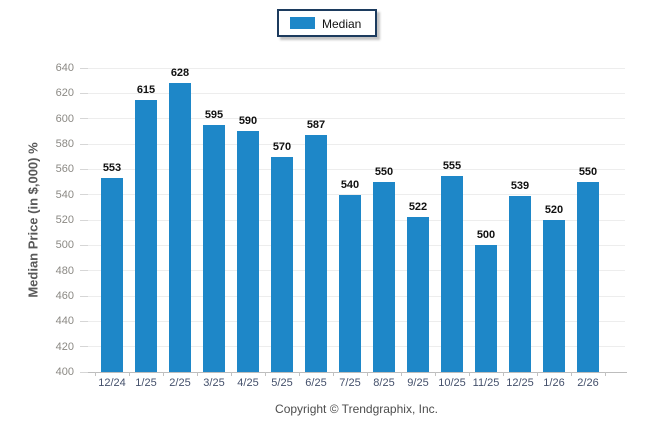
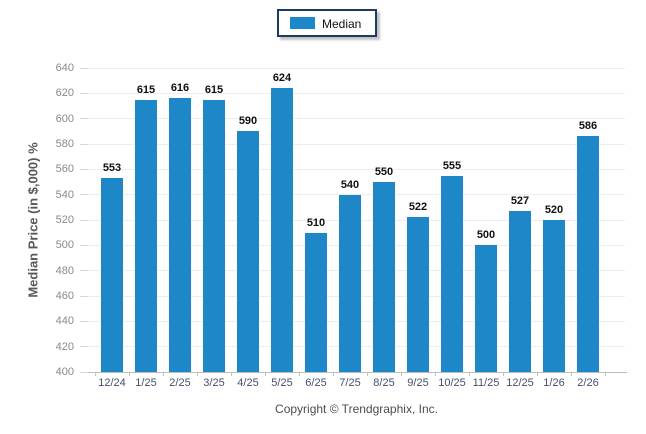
2/25: 628 -> 616
3/25: 595 -> 615
5/25: 570 -> 624
6/25: 587 -> 510
12/25: 539 -> 527
2/26: 550 -> 586
